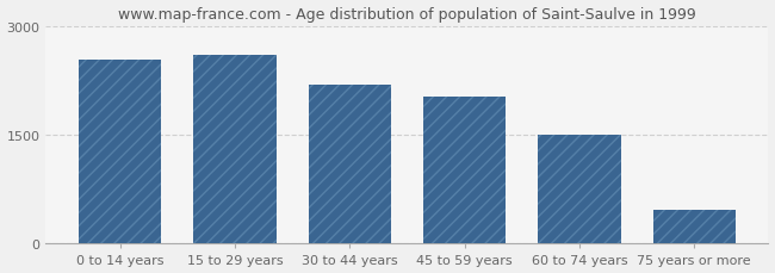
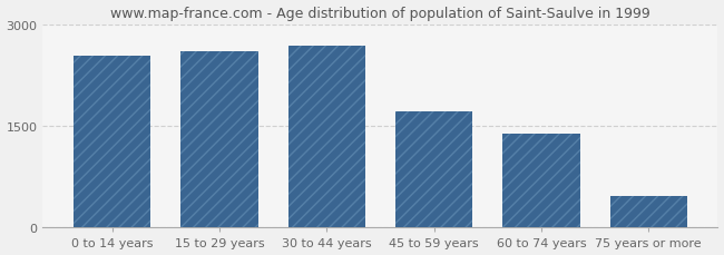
30 to 44 years: 2180 -> 2680
45 to 59 years: 2020 -> 1720
60 to 74 years: 1500 -> 1390
